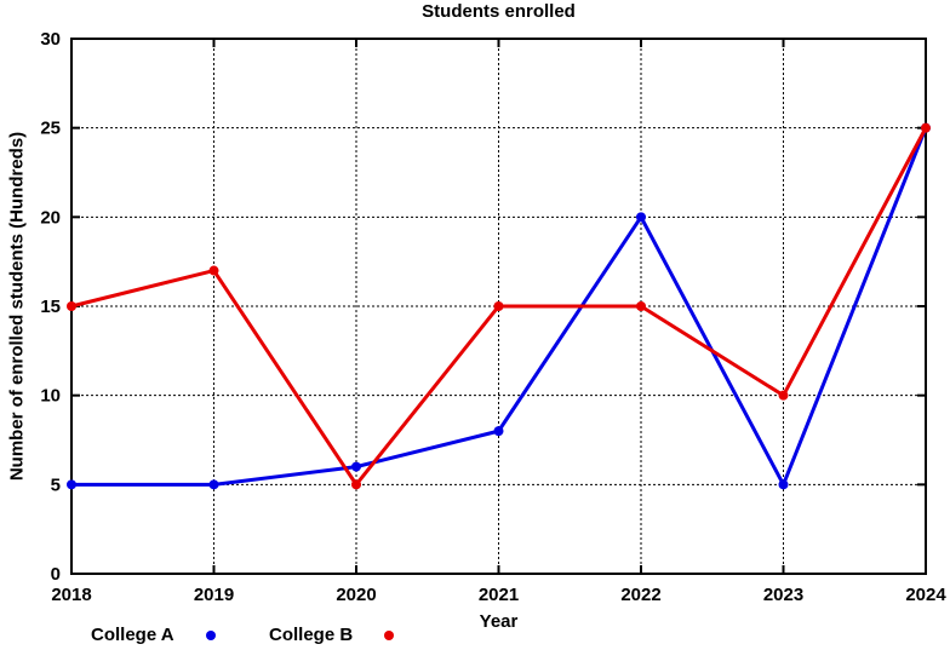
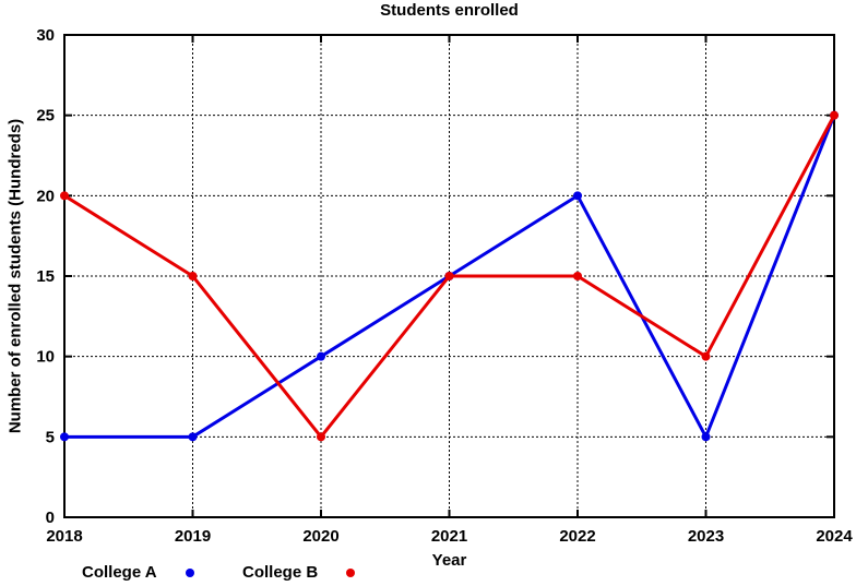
College B/2018: 15 -> 20
College B/2019: 17 -> 15
College A/2020: 6 -> 10
College A/2021: 8 -> 15
